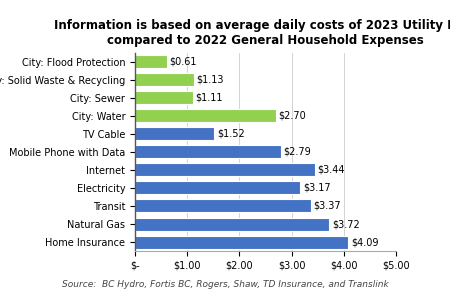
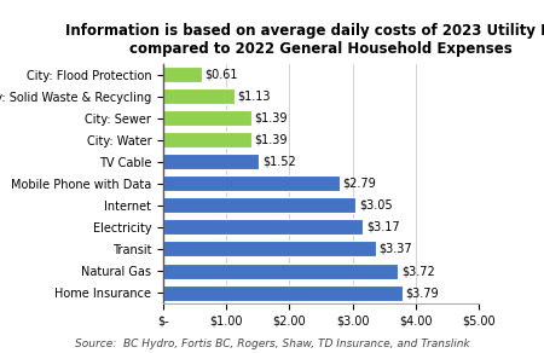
City: Sewer: $1.11 -> $1.39
City: Water: $2.70 -> $1.39
Internet: $3.44 -> $3.05
Home Insurance: $4.09 -> $3.79
